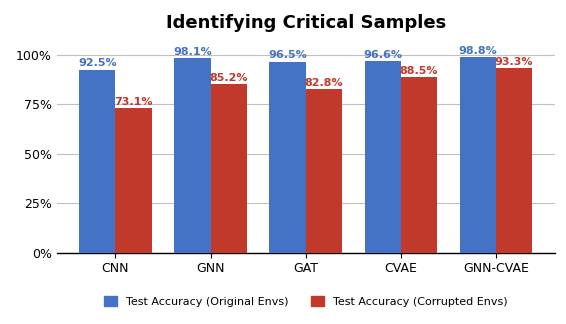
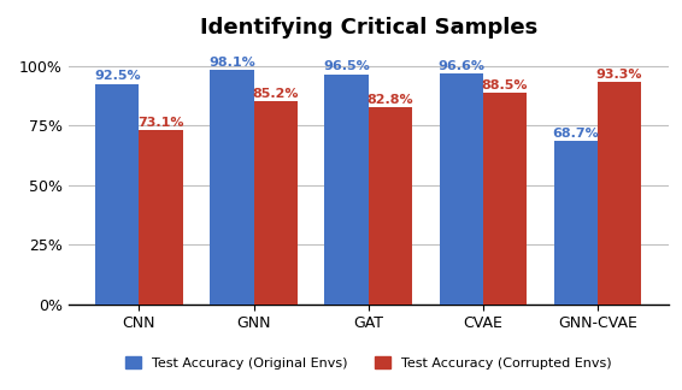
Test Accuracy (Original Envs)/GNN-CVAE: 98.8% -> 68.7%
